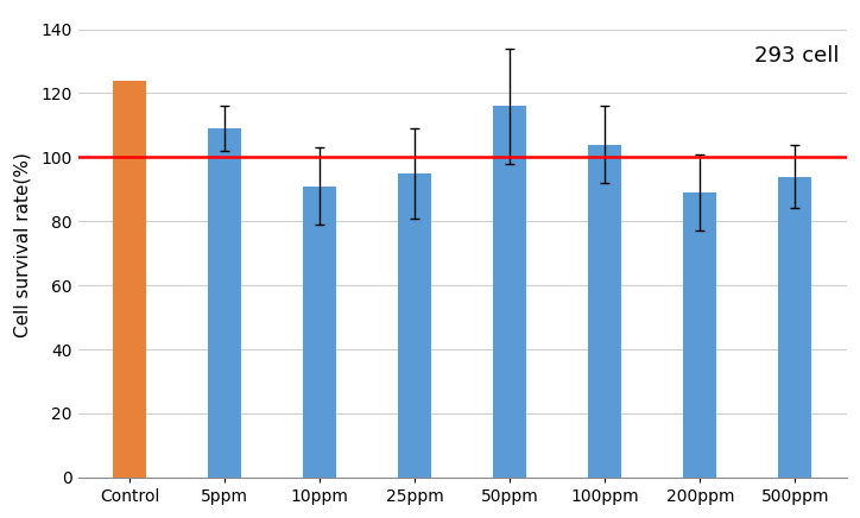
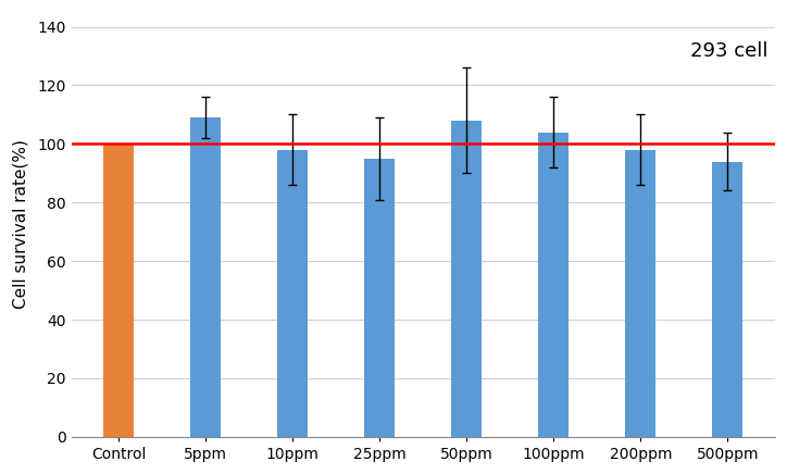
Control: 124 -> 100
10ppm: 91 -> 98
50ppm: 116 -> 108
200ppm: 89 -> 98
